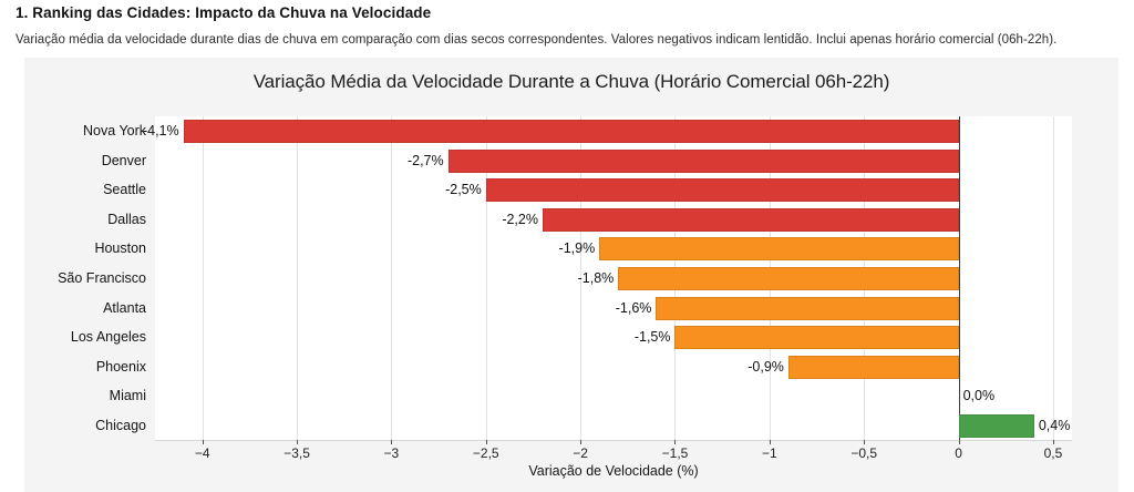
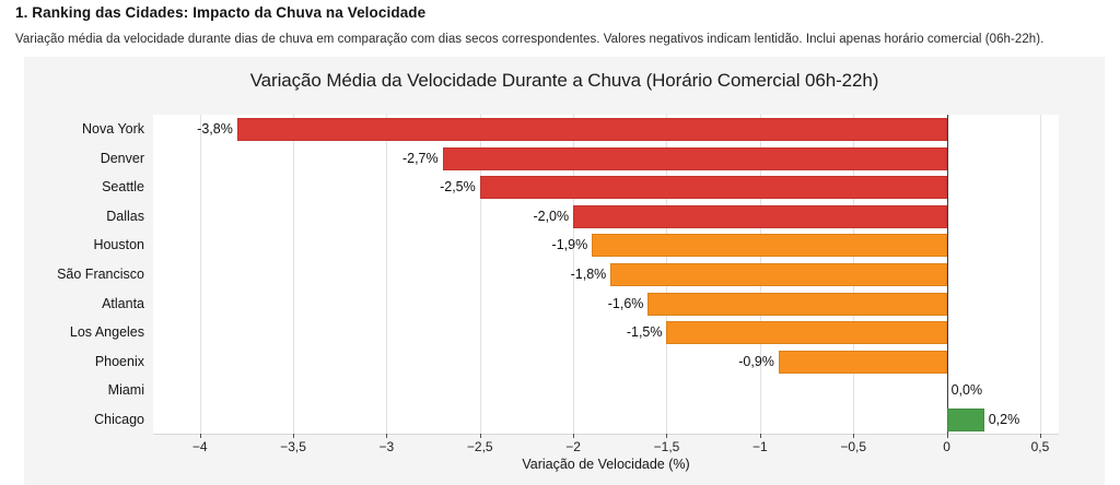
Nova York: -4,1% -> -3,8%
Dallas: -2,2% -> -2,0%
Chicago: 0,4% -> 0,2%
